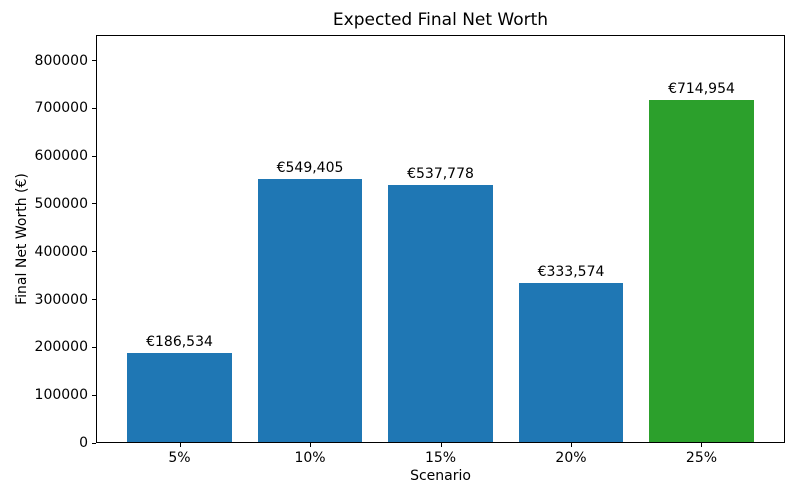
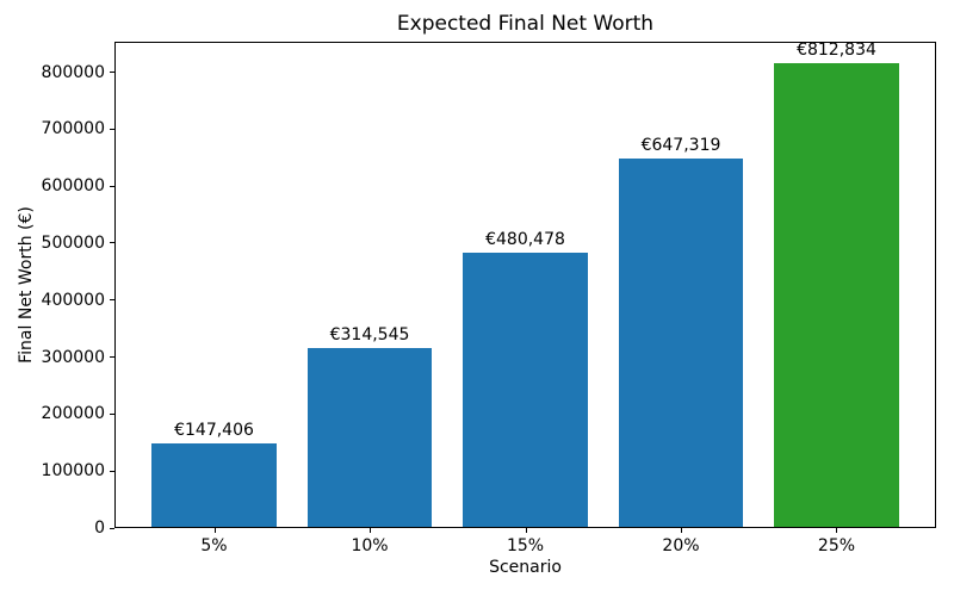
5%: €186,534 -> €147,406
10%: €549,405 -> €314,545
15%: €537,778 -> €480,478
20%: €333,574 -> €647,319
25%: €714,954 -> €812,834
